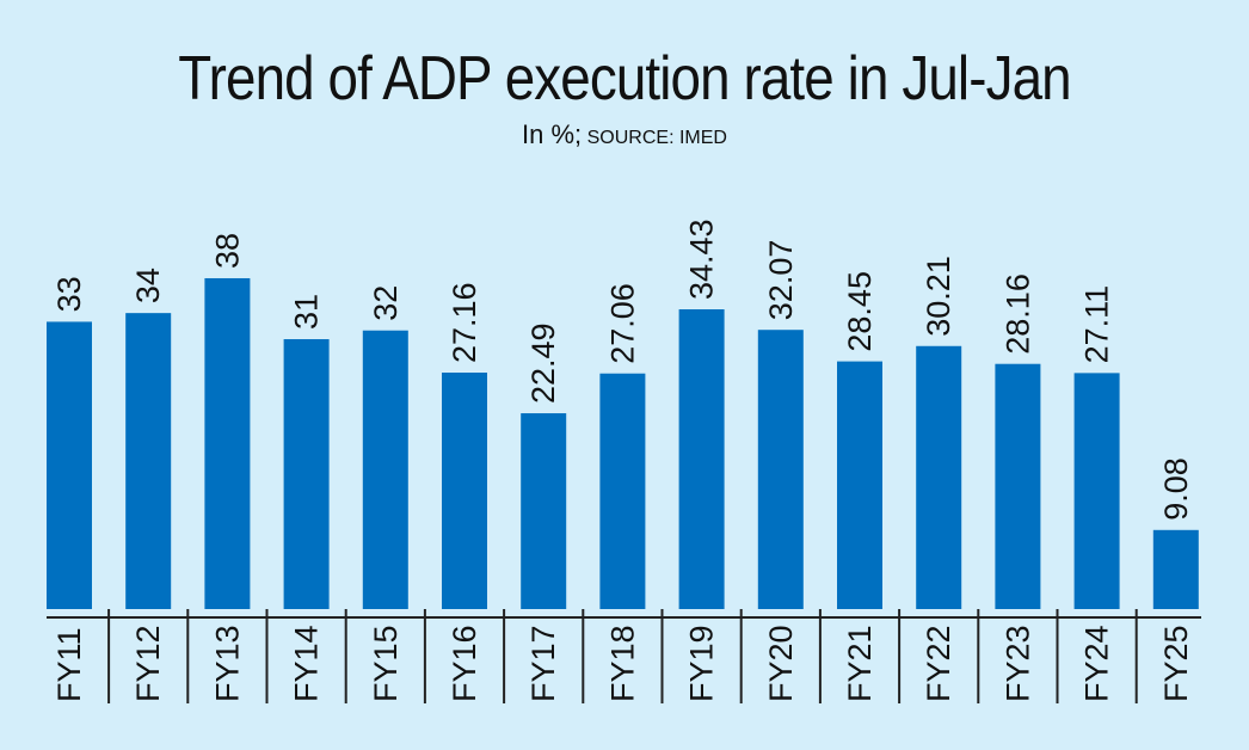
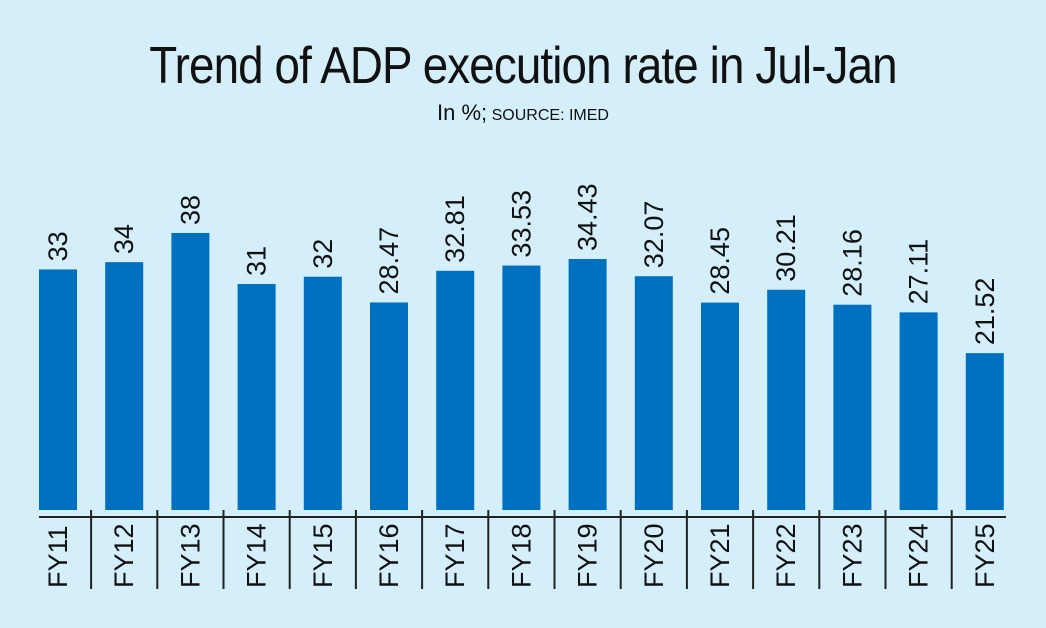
FY16: 27.16 -> 28.47
FY17: 22.49 -> 32.81
FY18: 27.06 -> 33.53
FY25: 9.08 -> 21.52
